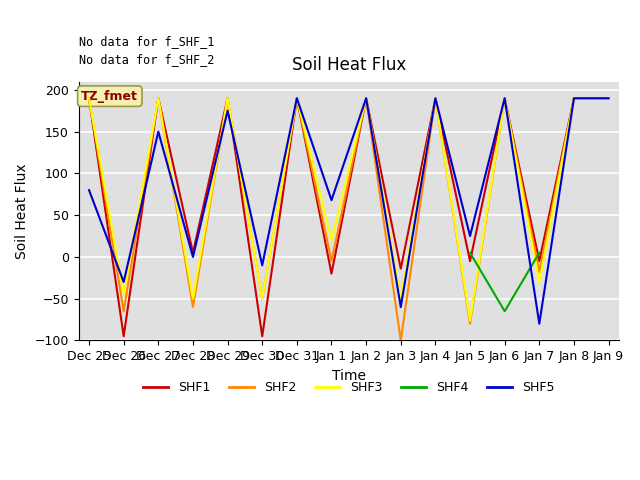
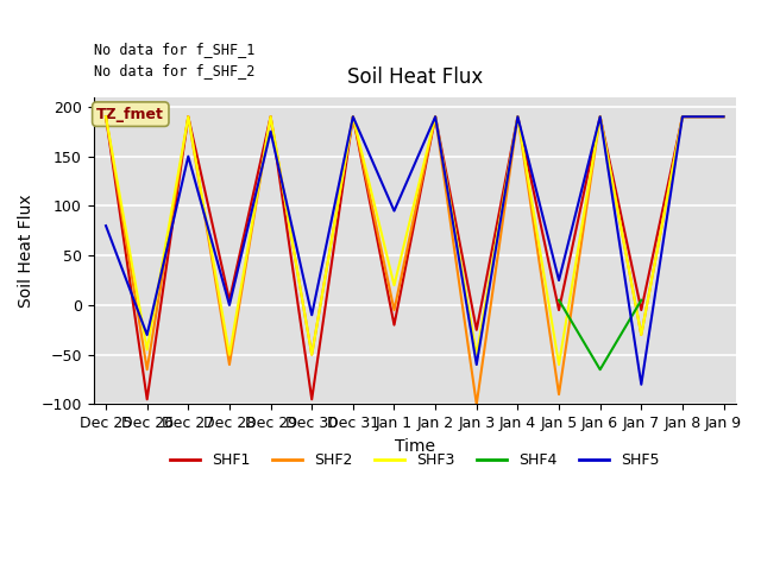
SHF5/Jan 1: 68 -> 95
SHF1/Jan 3: -14 -> -25
SHF2/Jan 5: -80 -> -90
SHF3/Jan 5: -76 -> -60
SHF2/Jan 7: -18 -> -30
